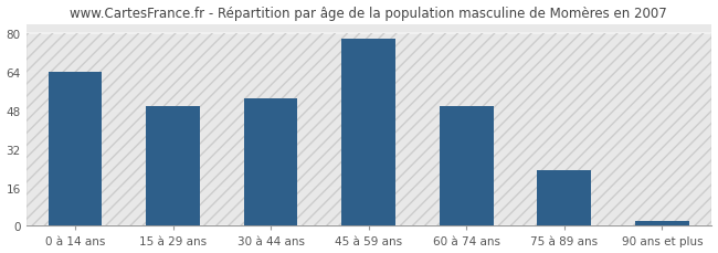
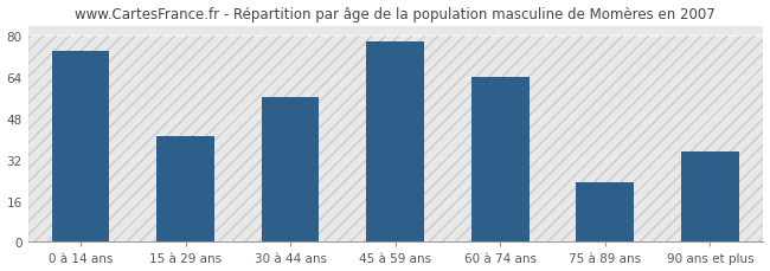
0 à 14 ans: 64 -> 74
15 à 29 ans: 50 -> 41
30 à 44 ans: 53 -> 56
60 à 74 ans: 50 -> 64
90 ans et plus: 2 -> 35
